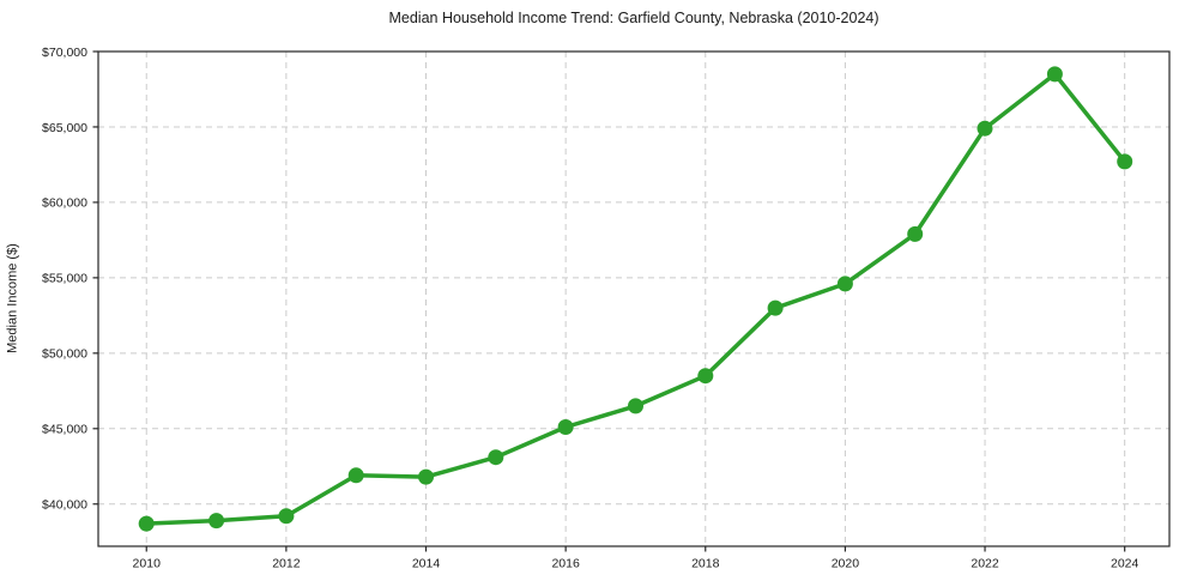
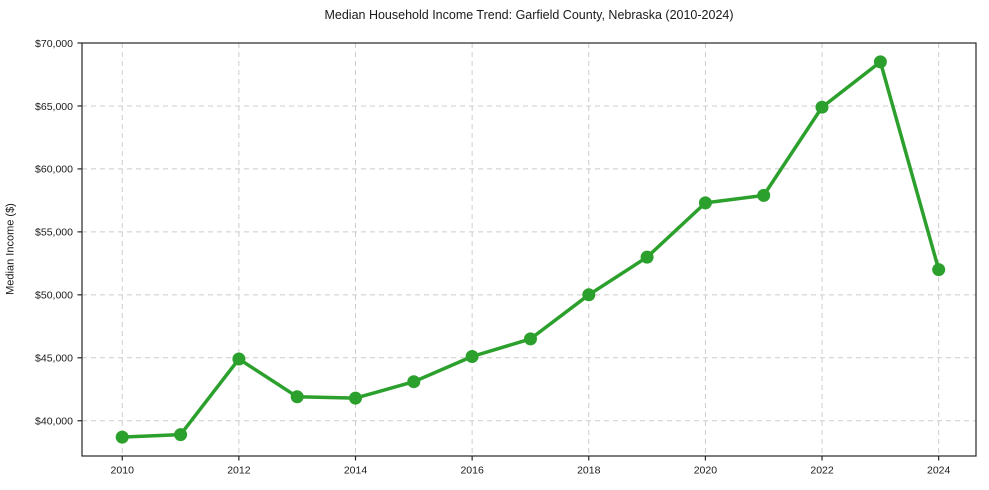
2012: $39200 -> $44900
2018: $48500 -> $50000
2020: $54600 -> $57300
2024: $62700 -> $52000
